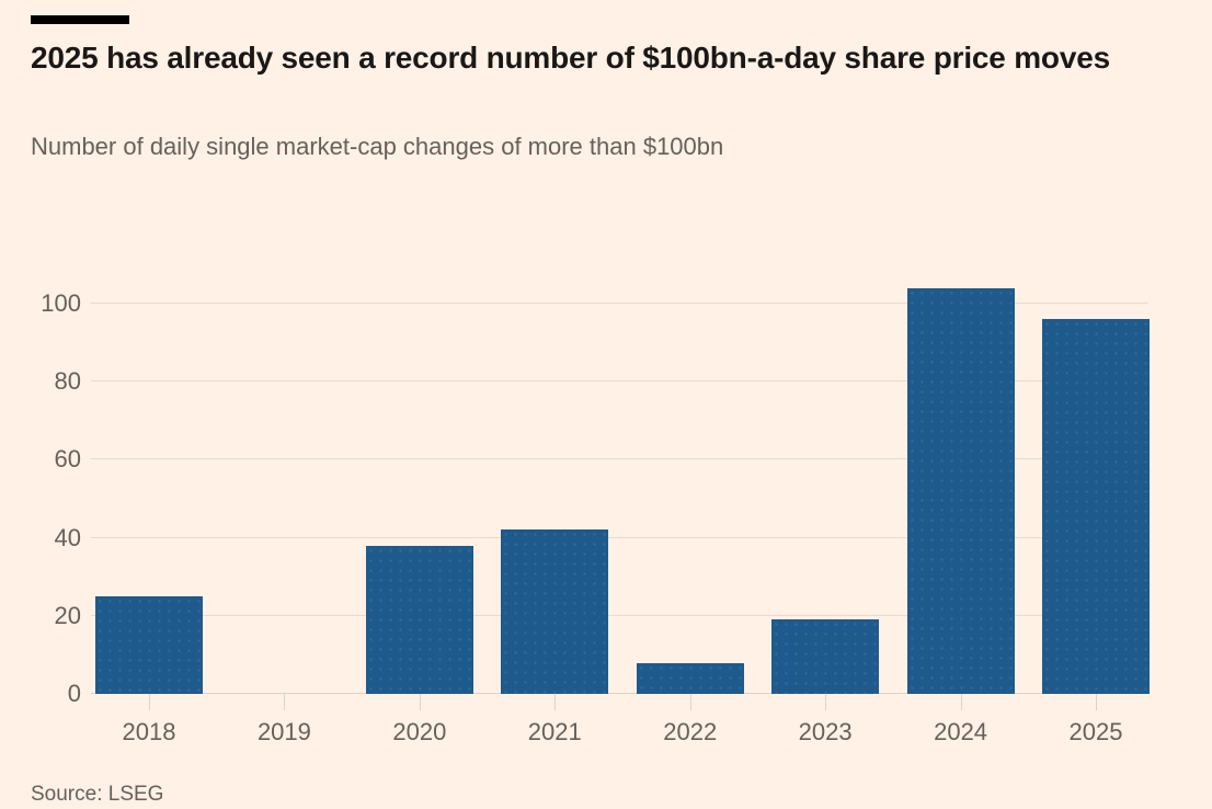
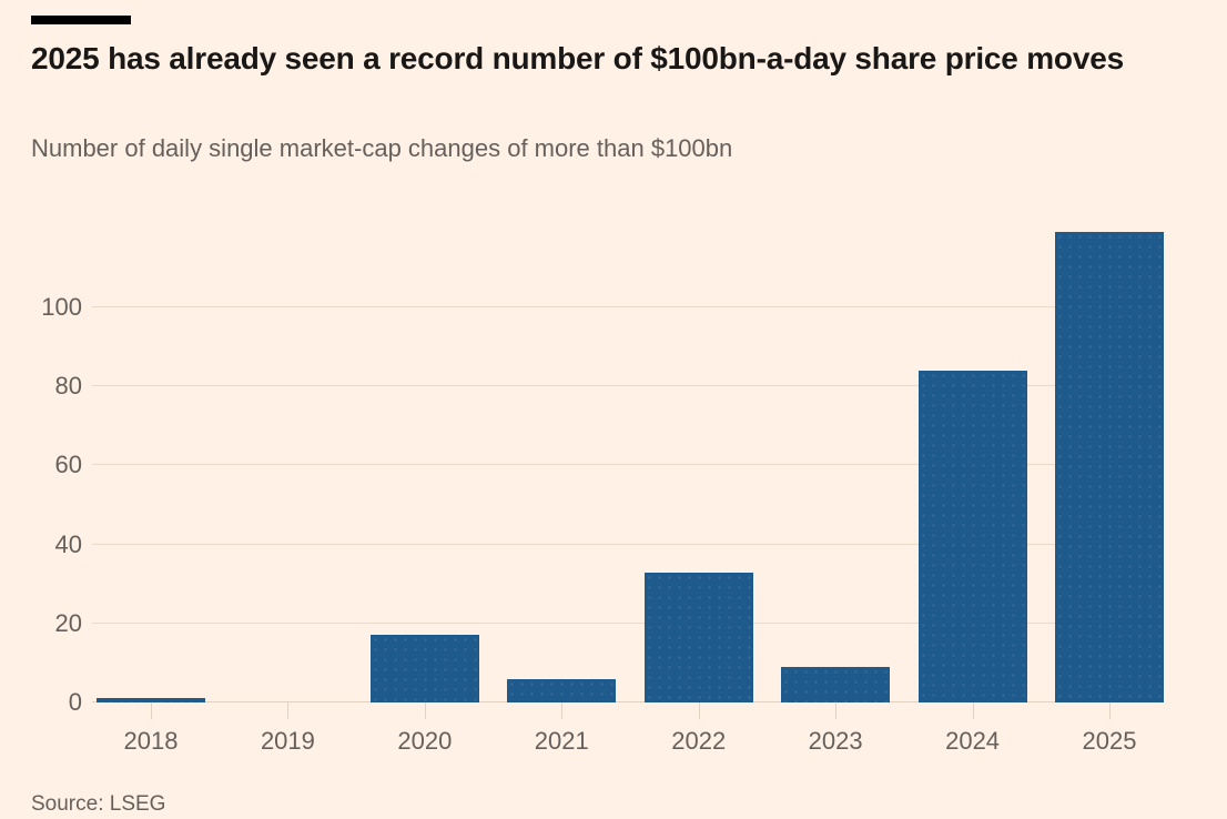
2018: 25 -> 1
2020: 38 -> 17
2021: 42 -> 6
2022: 8 -> 33
2023: 19 -> 9
2024: 104 -> 84
2025: 96 -> 119
